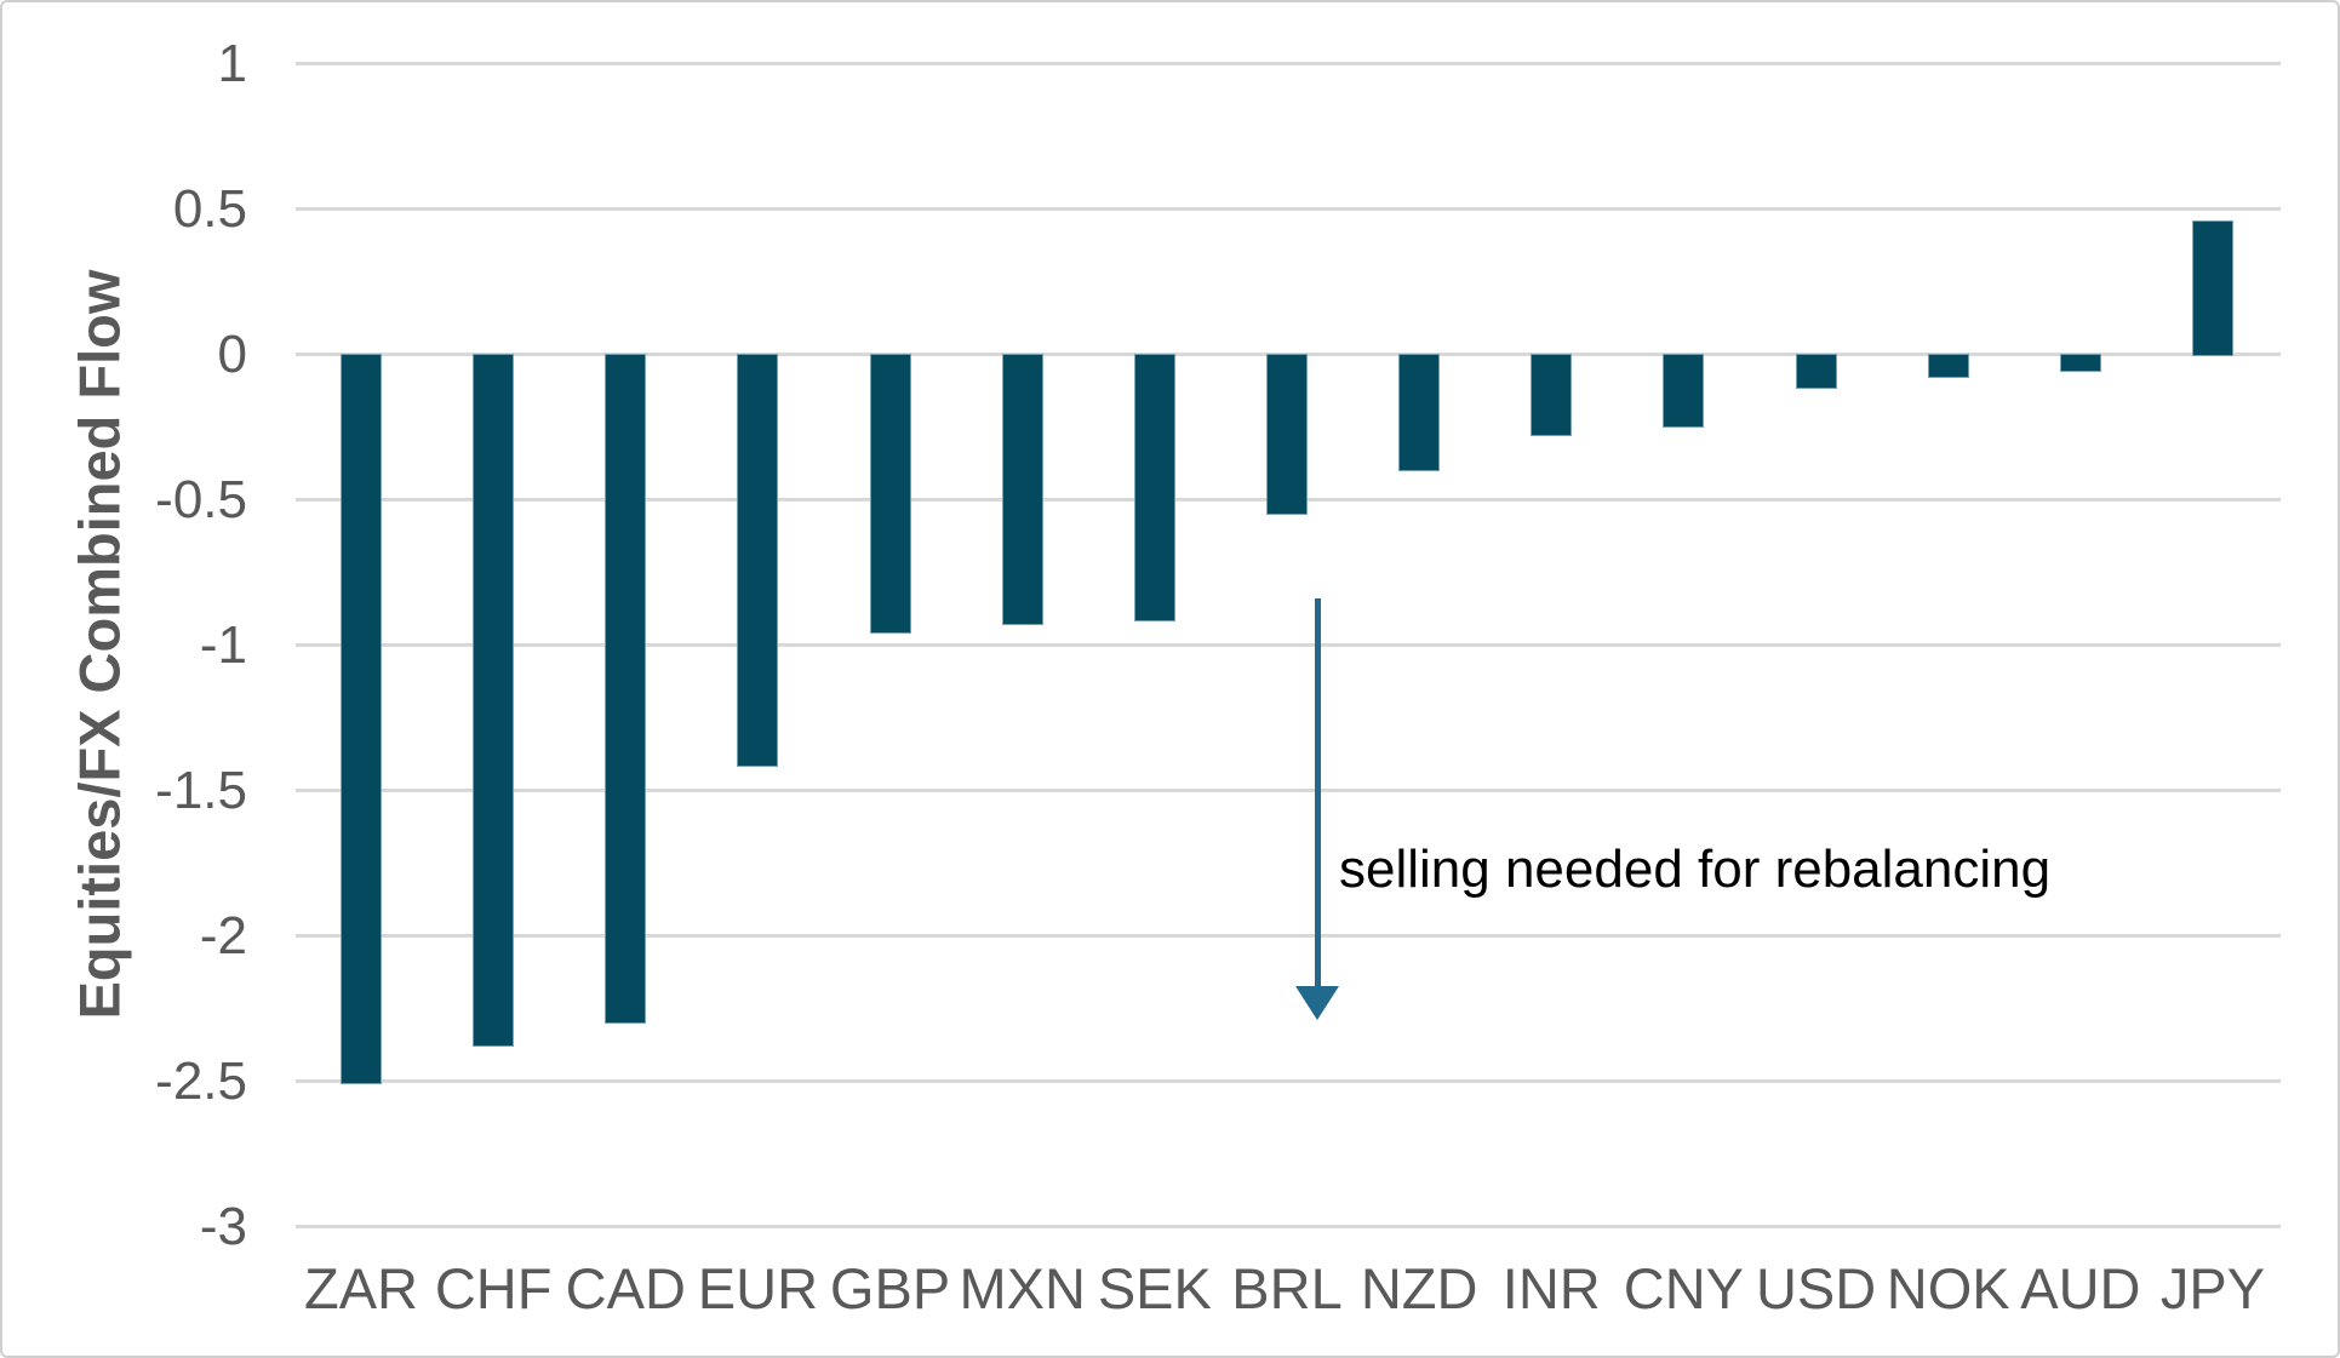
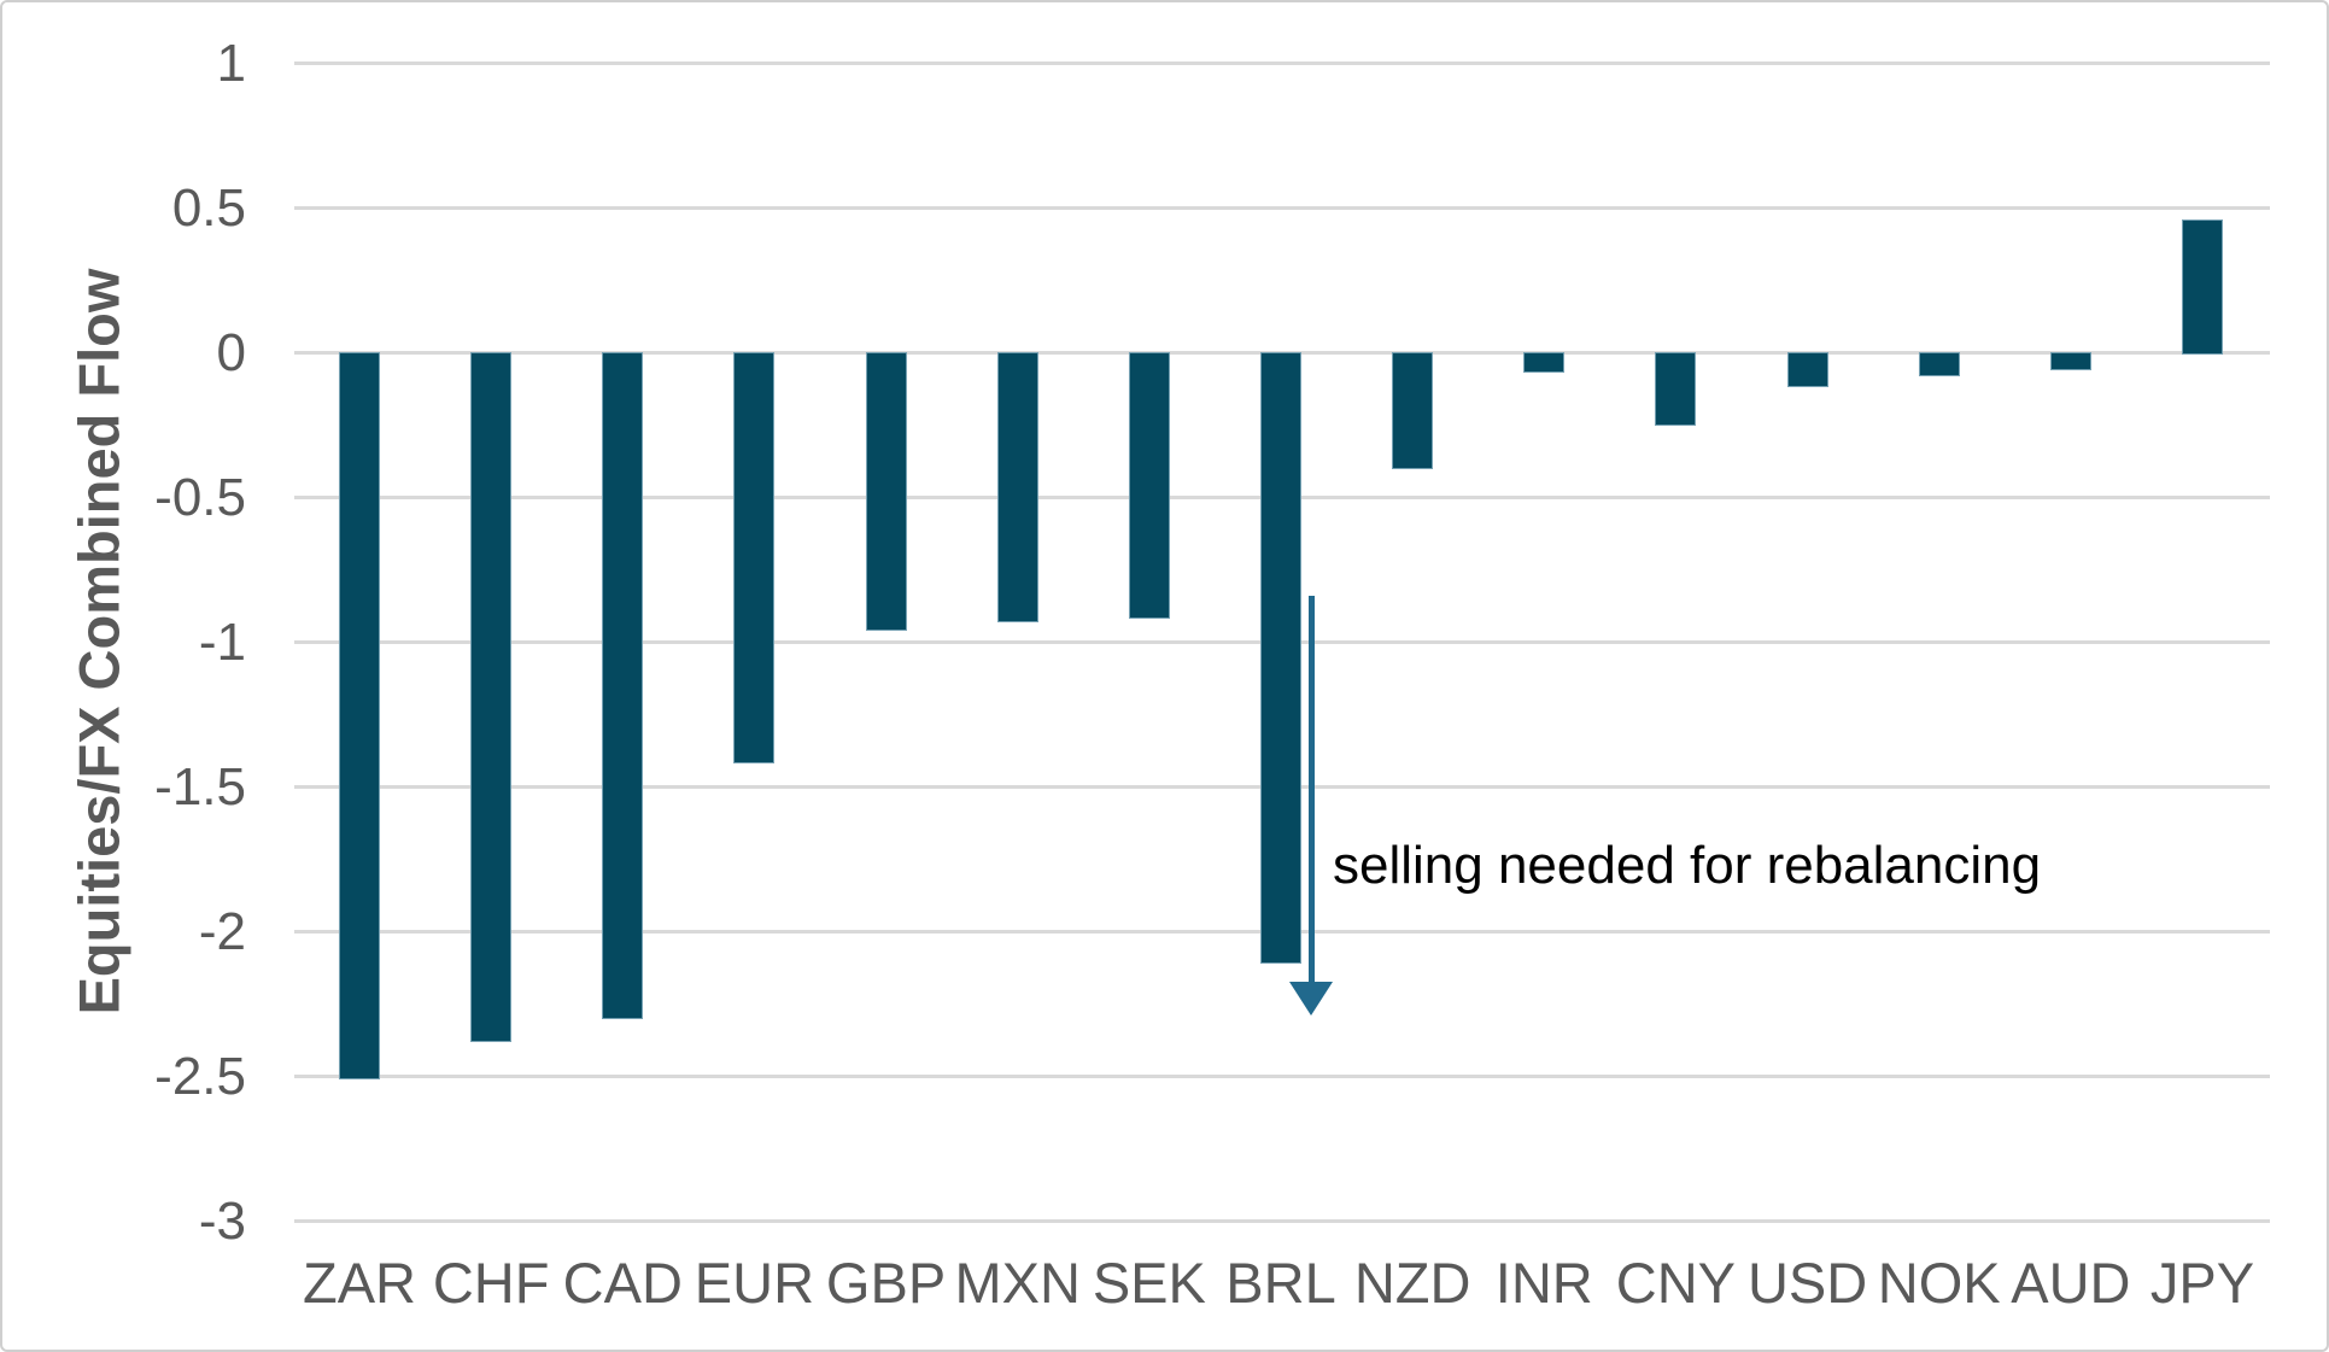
BRL: -0.55 -> -2.11
INR: -0.28 -> -0.07
